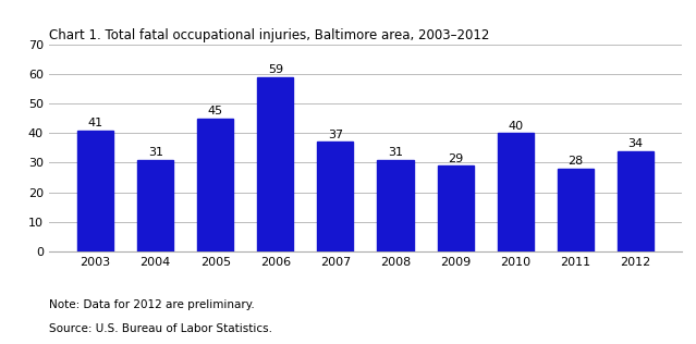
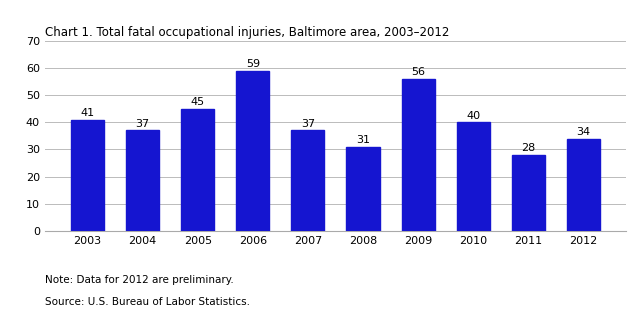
2004: 31 -> 37
2009: 29 -> 56
